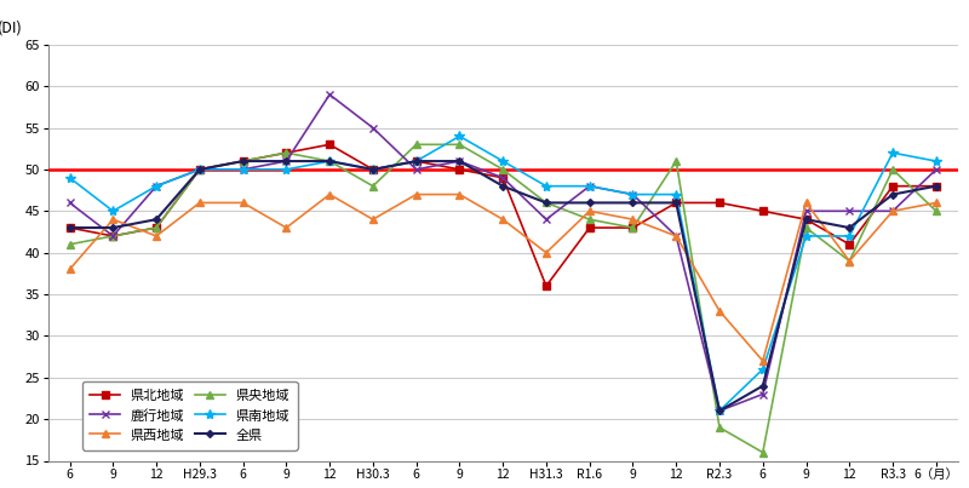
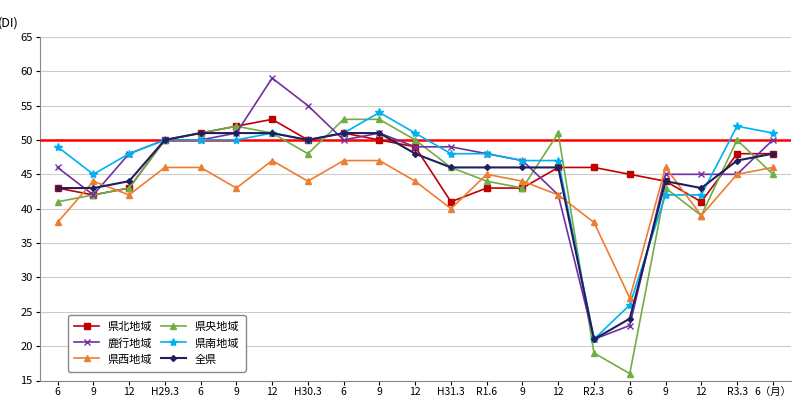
県北地域/H31.3: 36 -> 41
鹿行地域/H31.3: 44 -> 49
県西地域/R2.3: 33 -> 38
